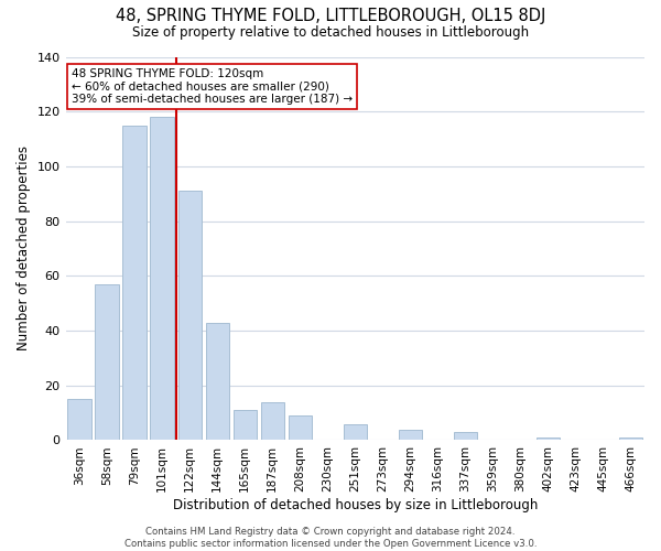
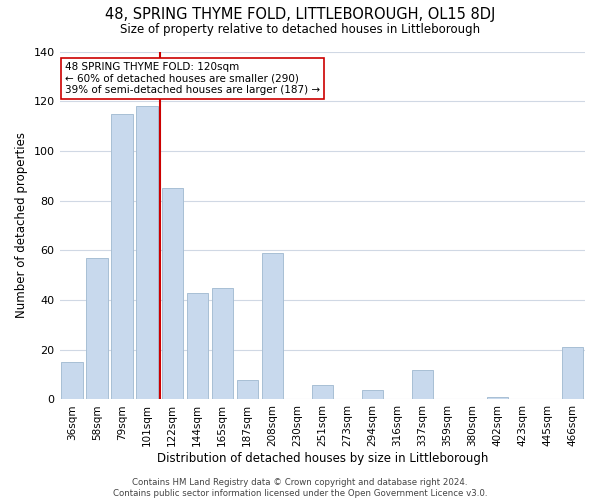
122sqm: 91 -> 85
165sqm: 11 -> 45
187sqm: 14 -> 8
208sqm: 9 -> 59
337sqm: 3 -> 12
466sqm: 1 -> 21
